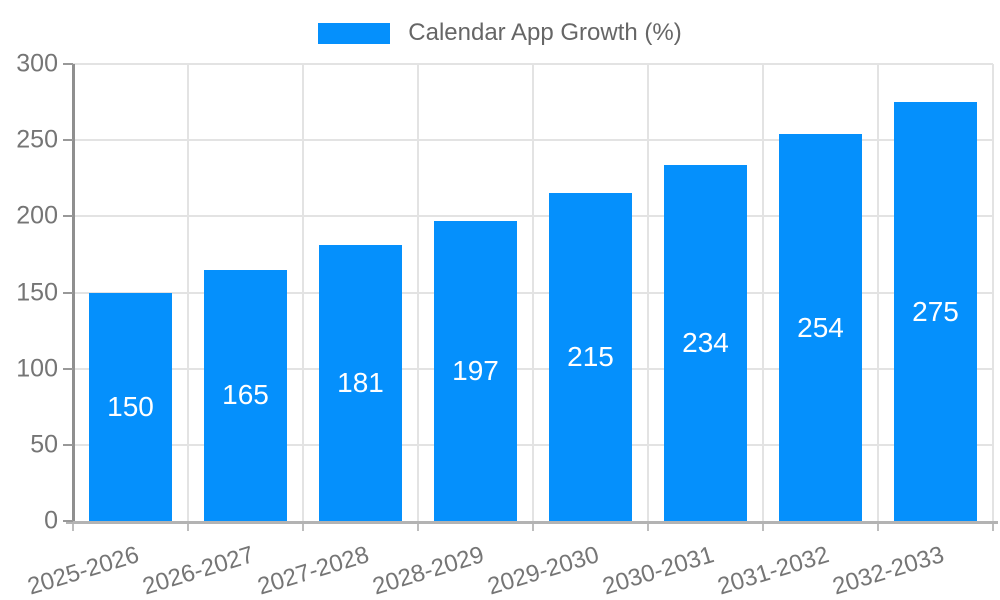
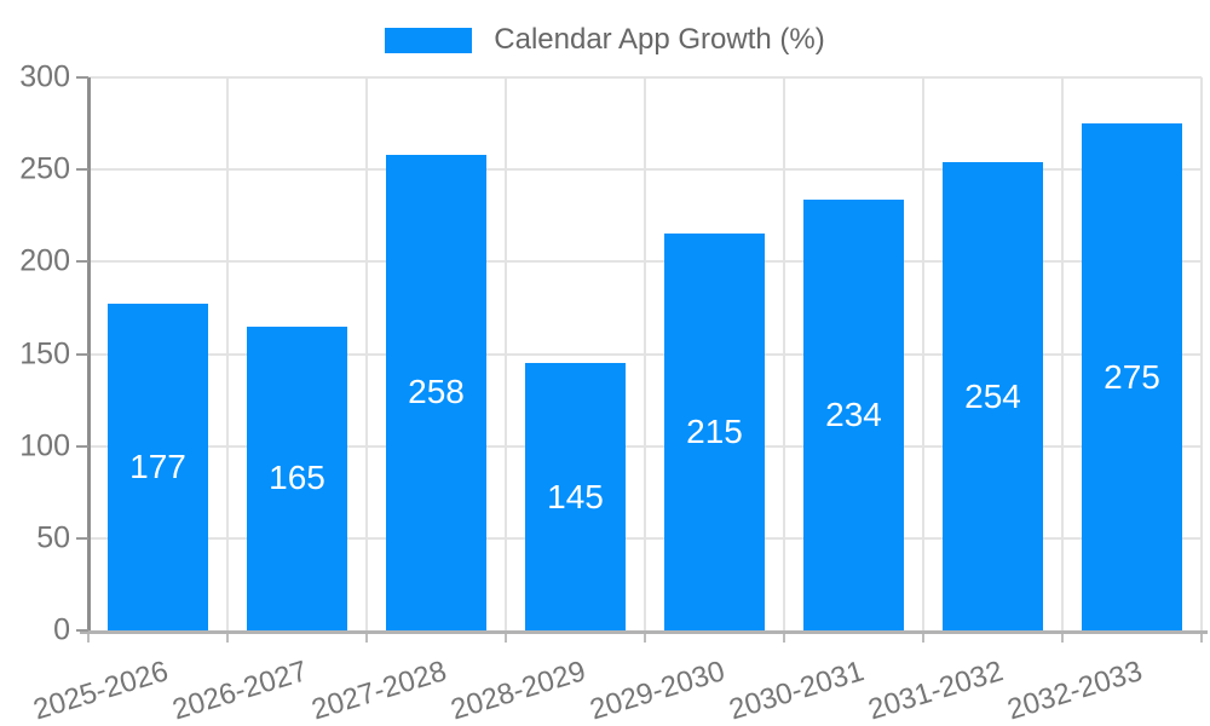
2025-2026: 150 -> 177
2027-2028: 181 -> 258
2028-2029: 197 -> 145
